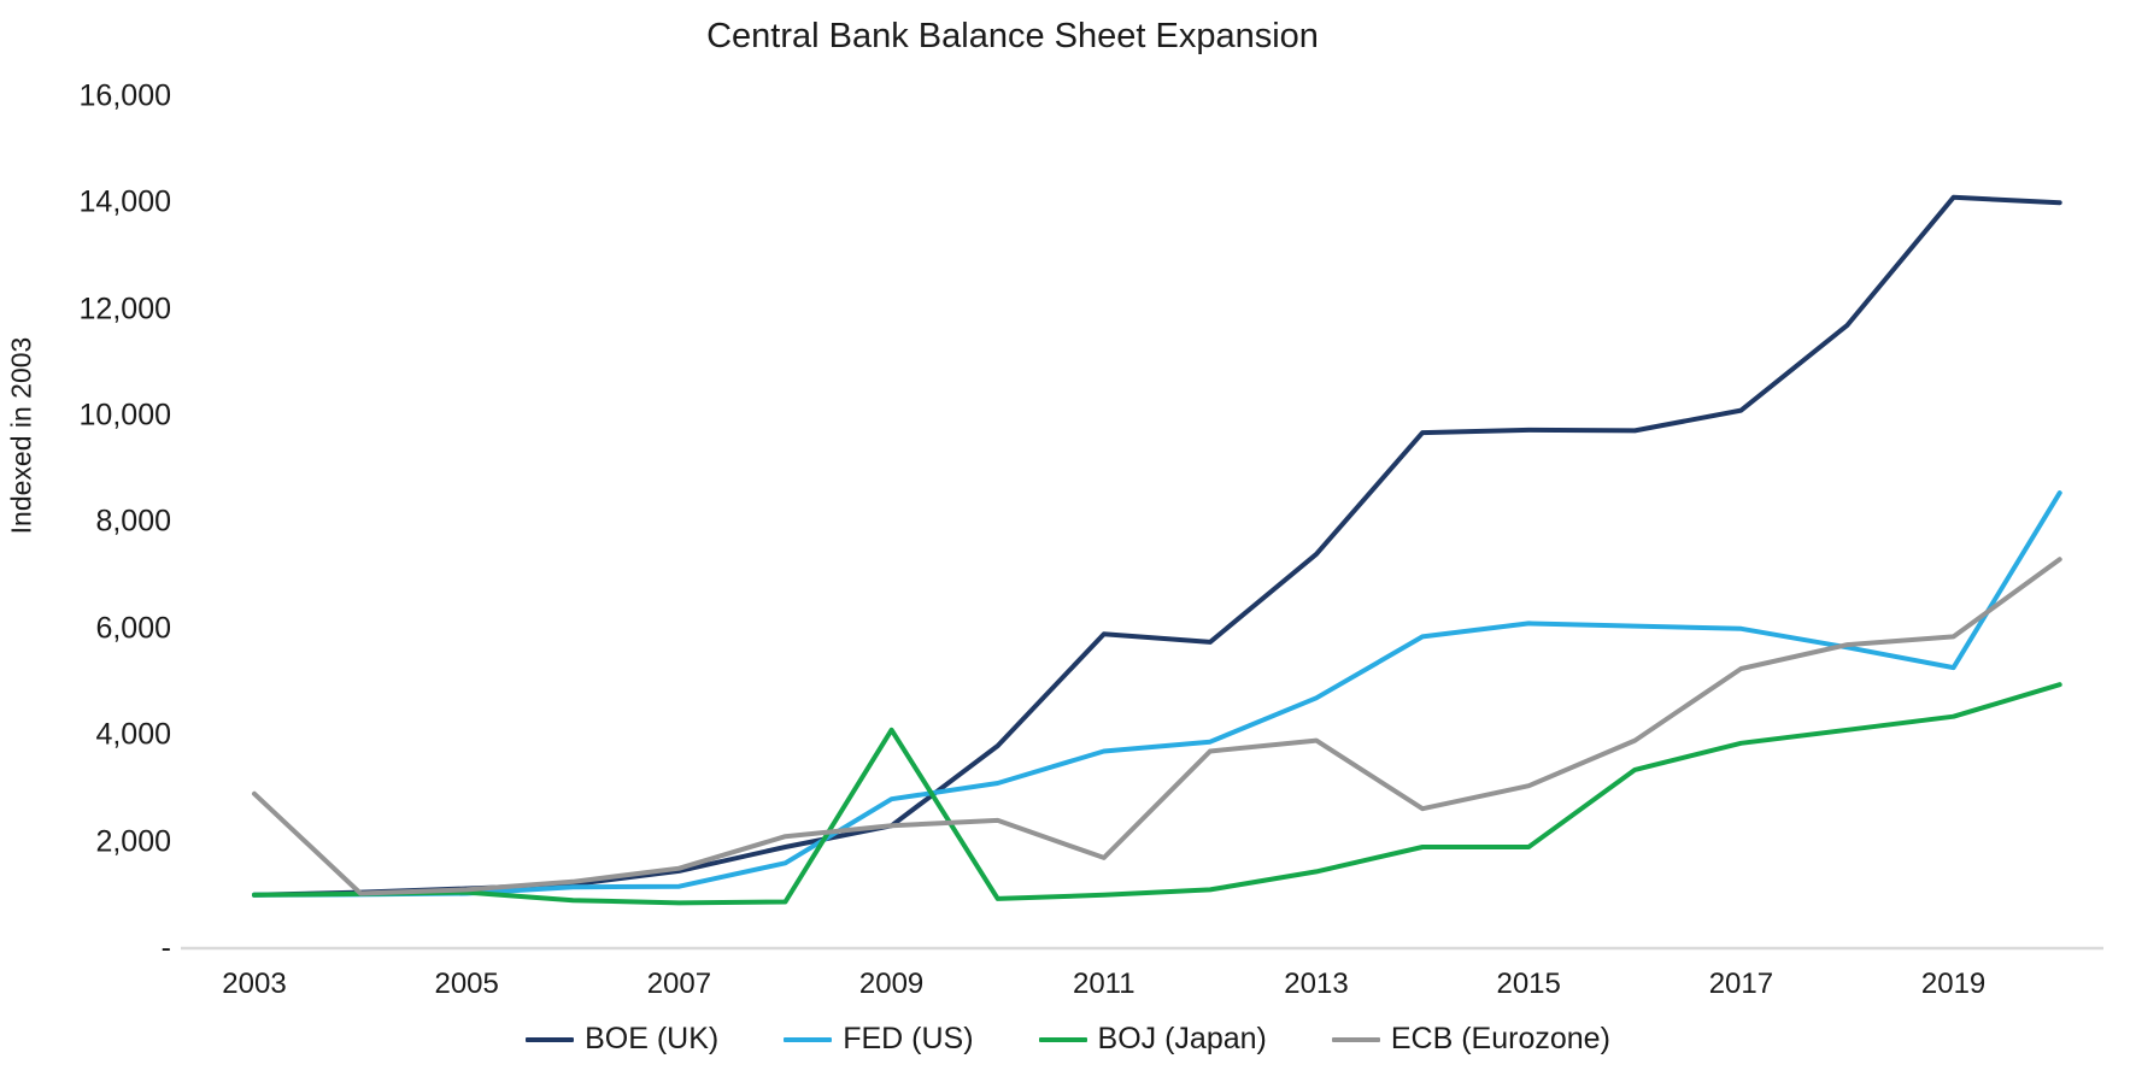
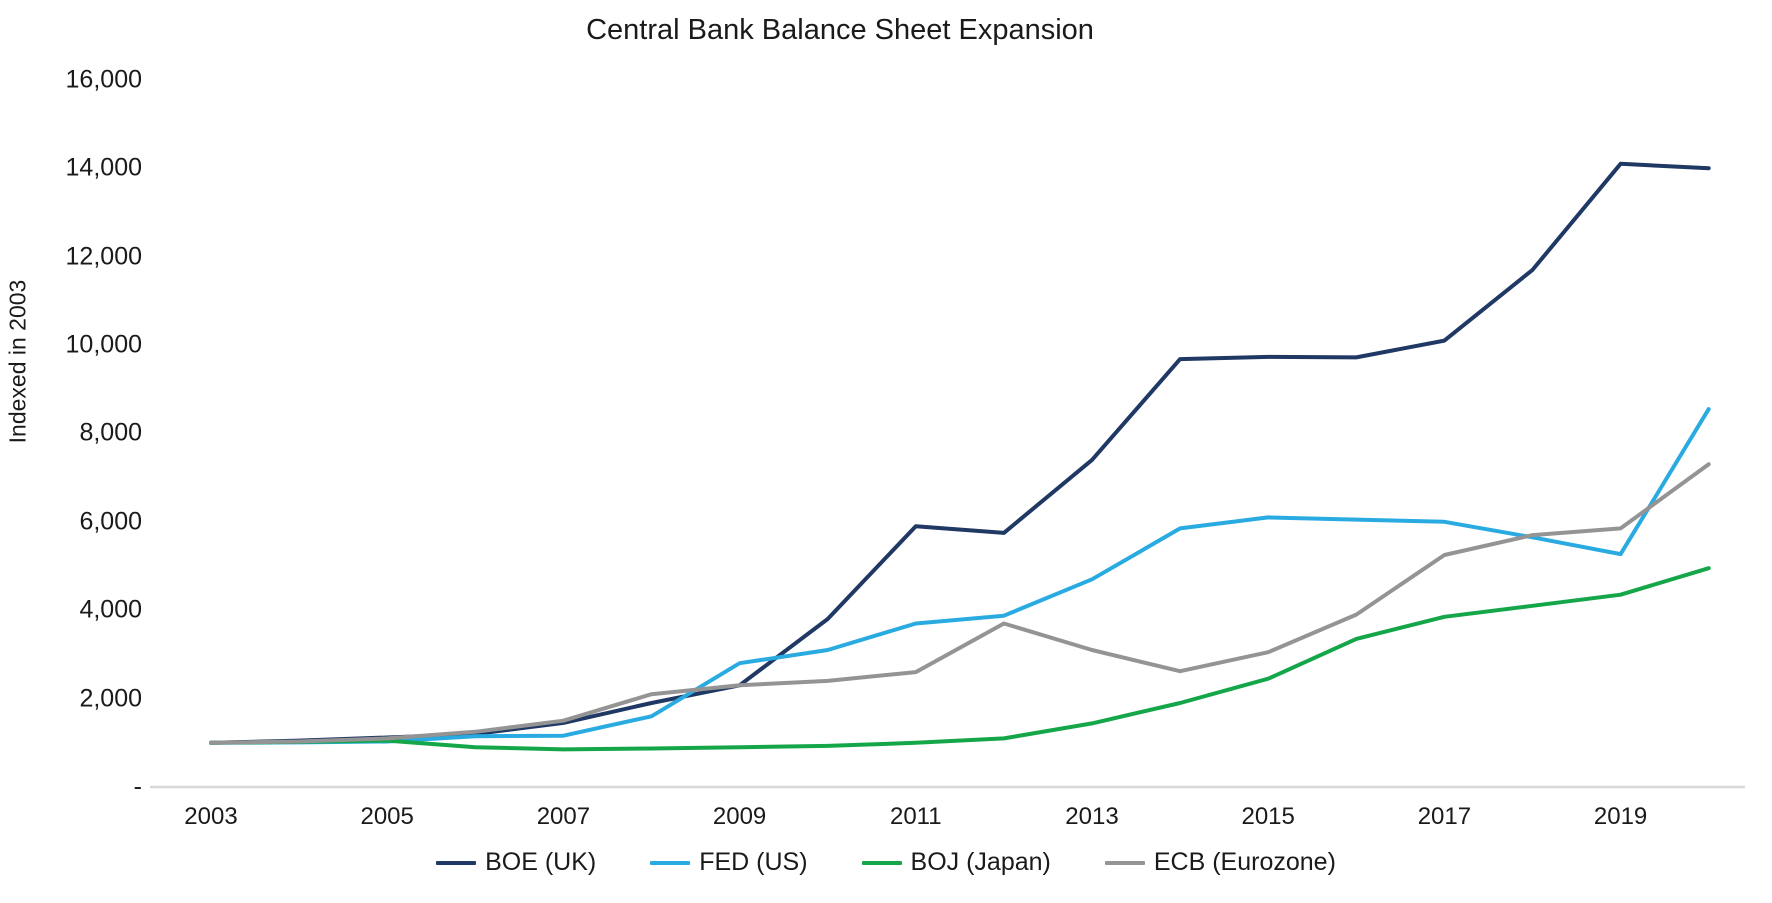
ECB (Eurozone)/2003: 2900 -> 1000
BOJ (Japan)/2009: 4100 -> 900
ECB (Eurozone)/2011: 1700 -> 2600
ECB (Eurozone)/2013: 3900 -> 3100
BOJ (Japan)/2015: 1900 -> 2400
